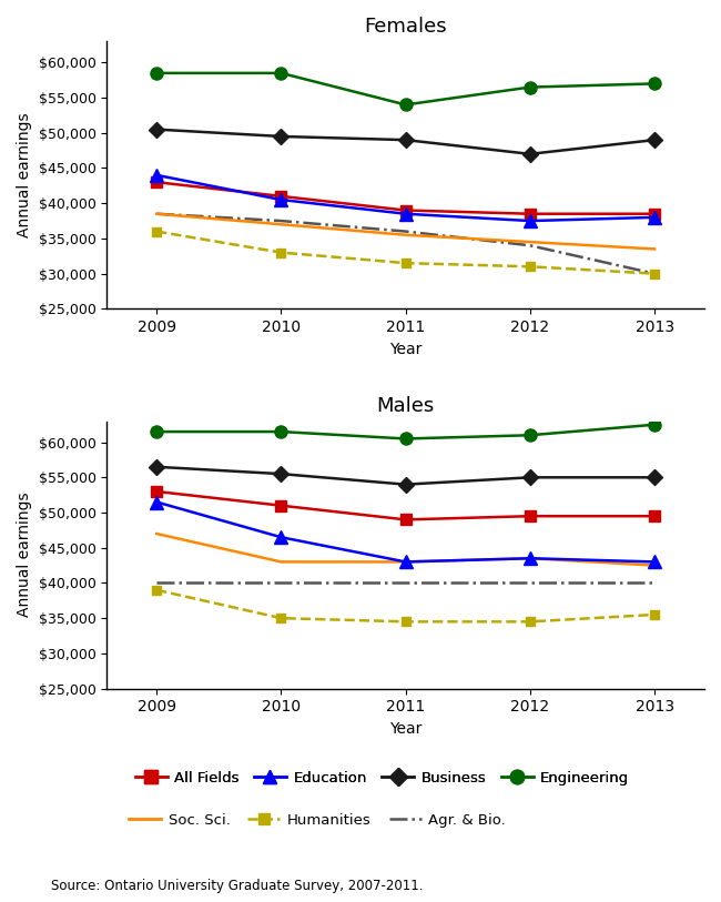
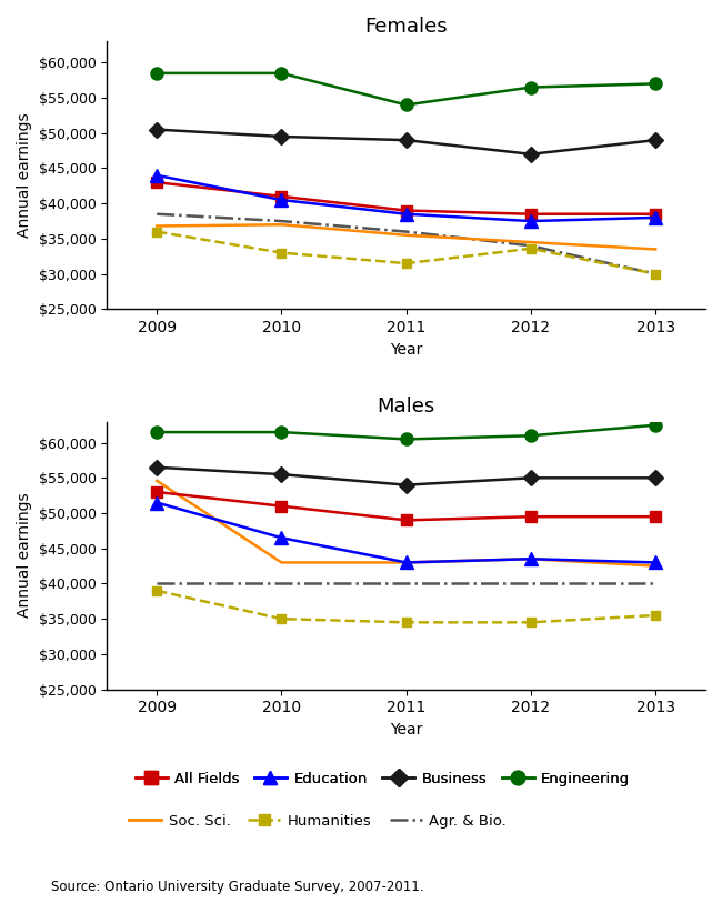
Females/Soc. Sci./2009: $38,500 -> $36,800
Females/Humanities/2012: $31,000 -> $33,600
Males/Soc. Sci./2009: $47,000 -> $54,600
